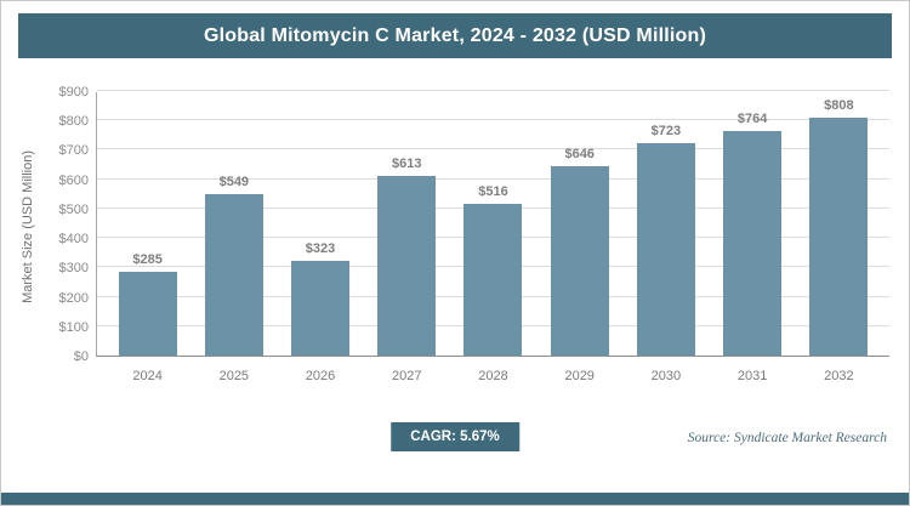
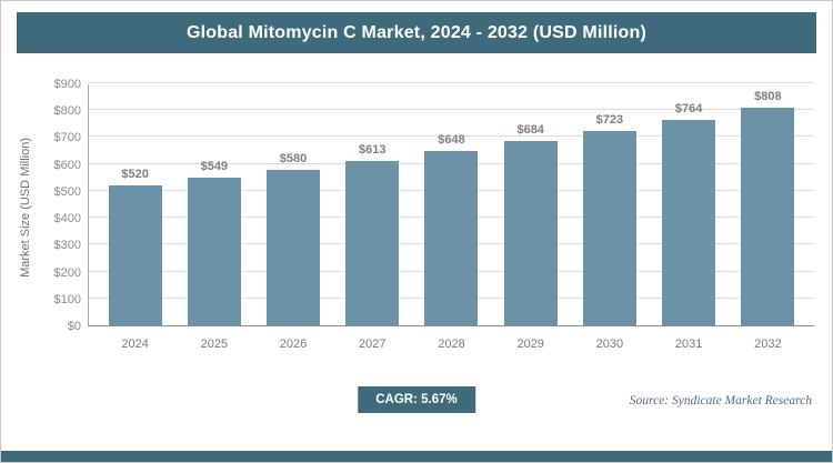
2024: $285 -> $520
2026: $323 -> $580
2028: $516 -> $648
2029: $646 -> $684
